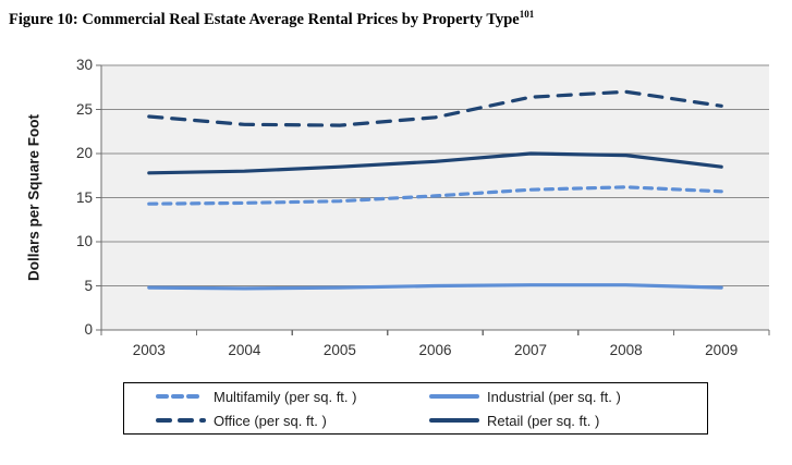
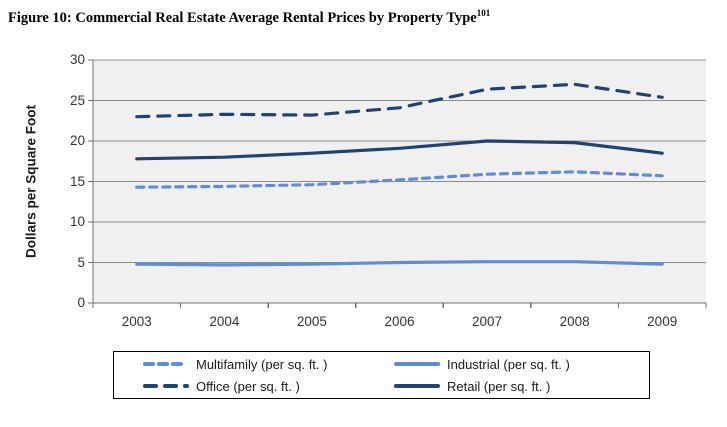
Office (per sq. ft. )/2003: 24 -> 23
